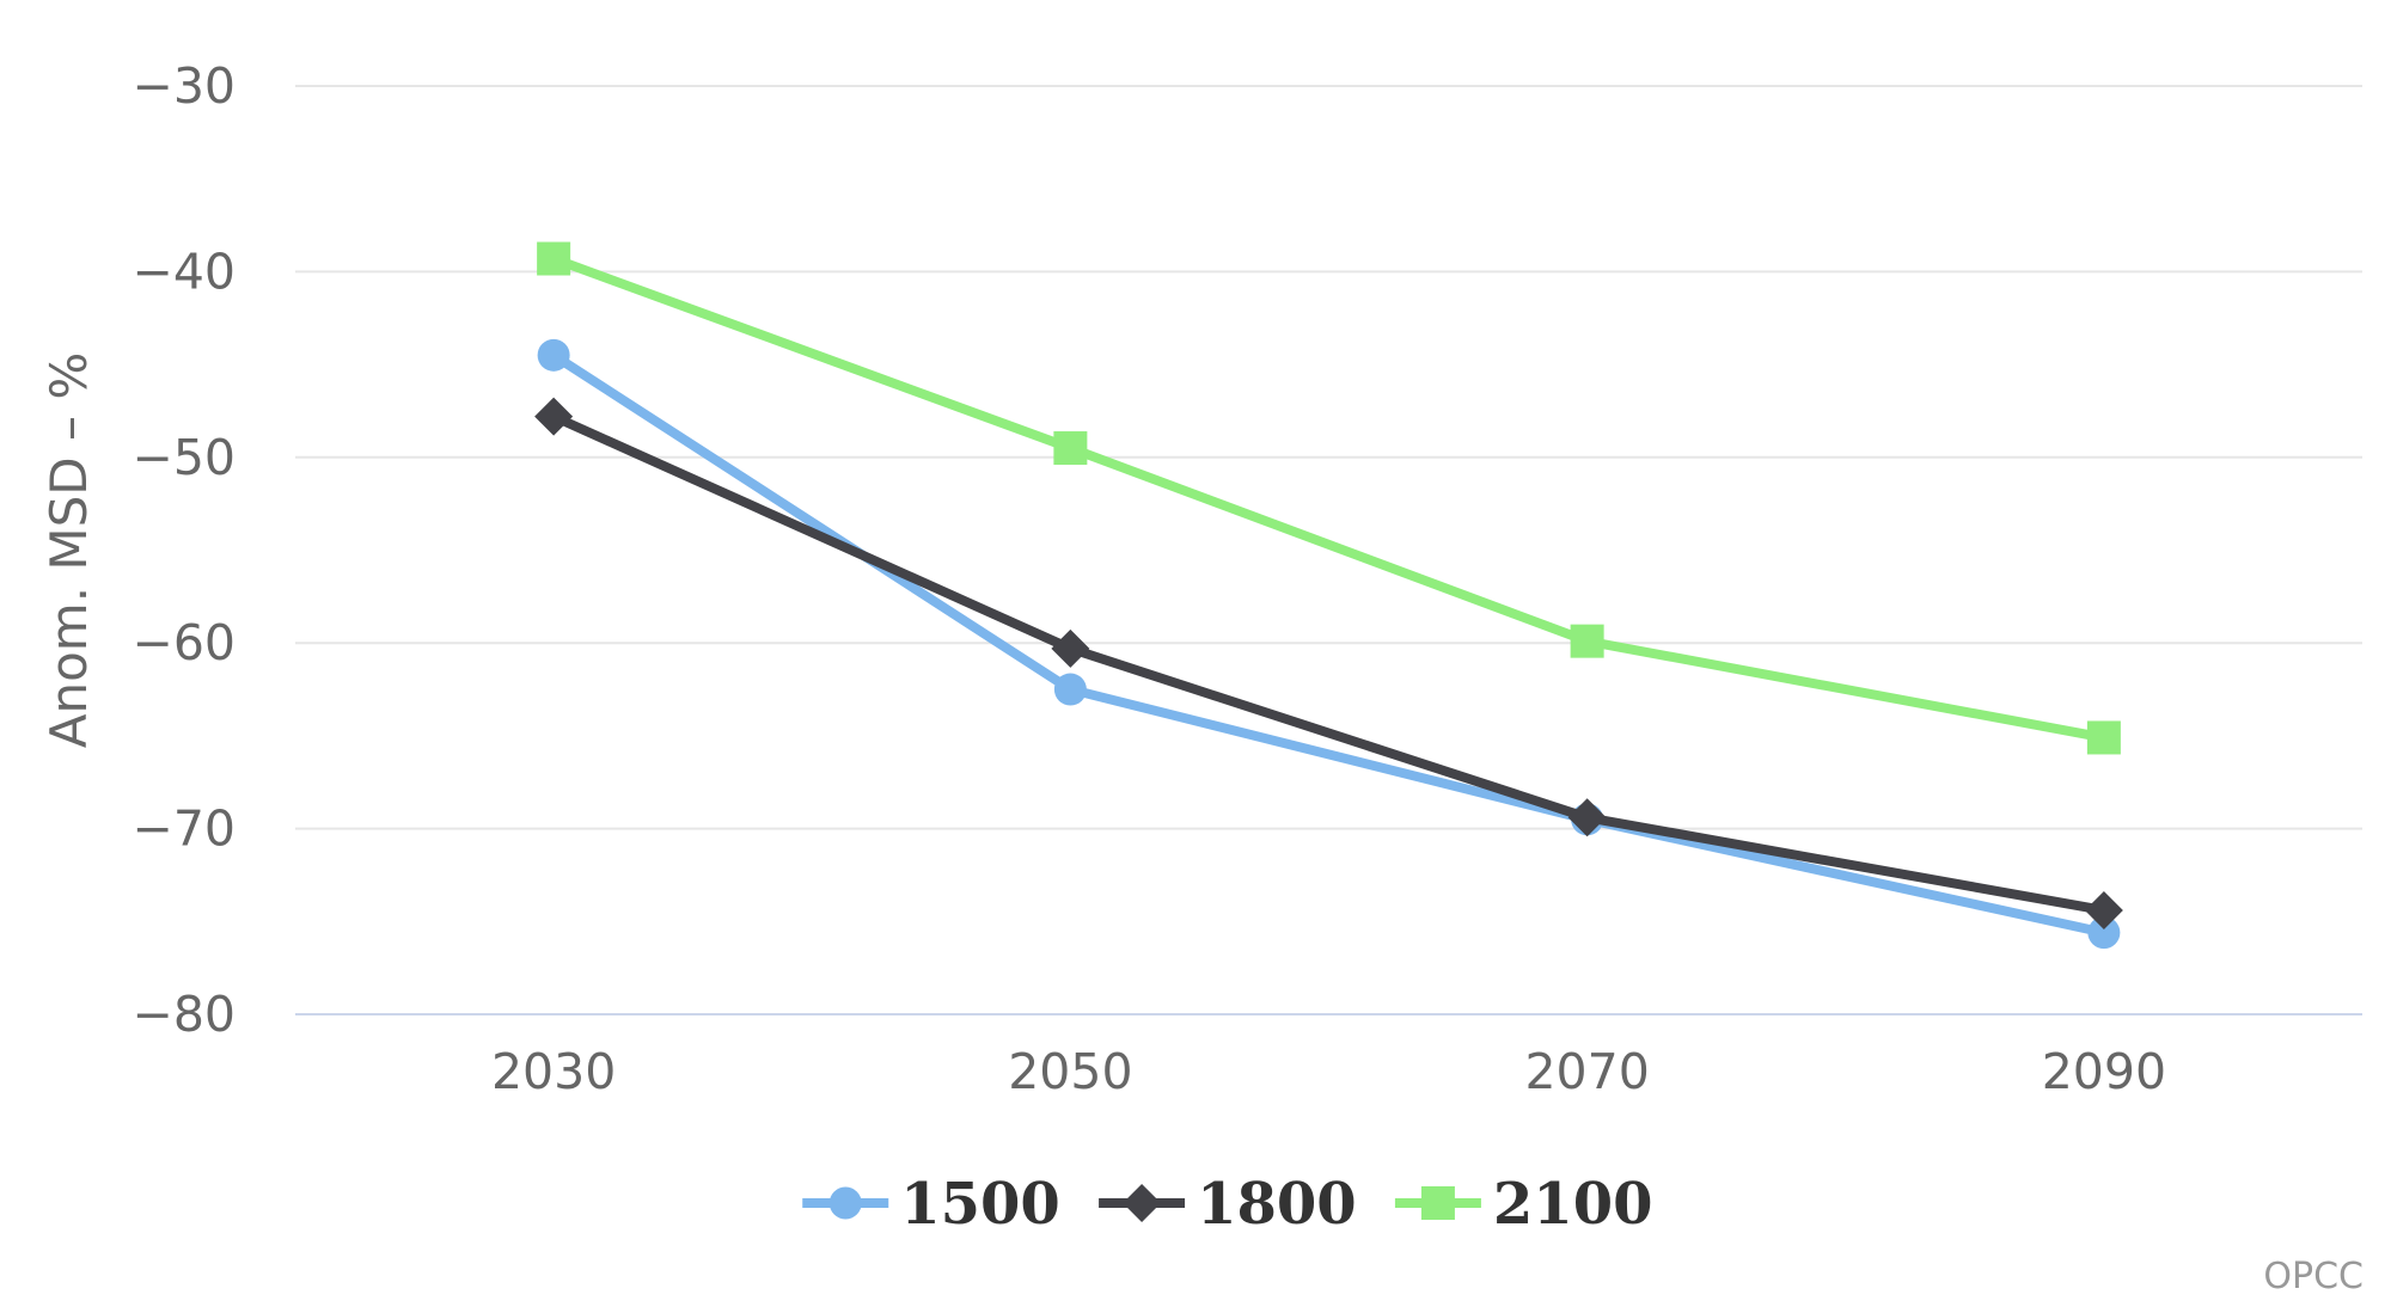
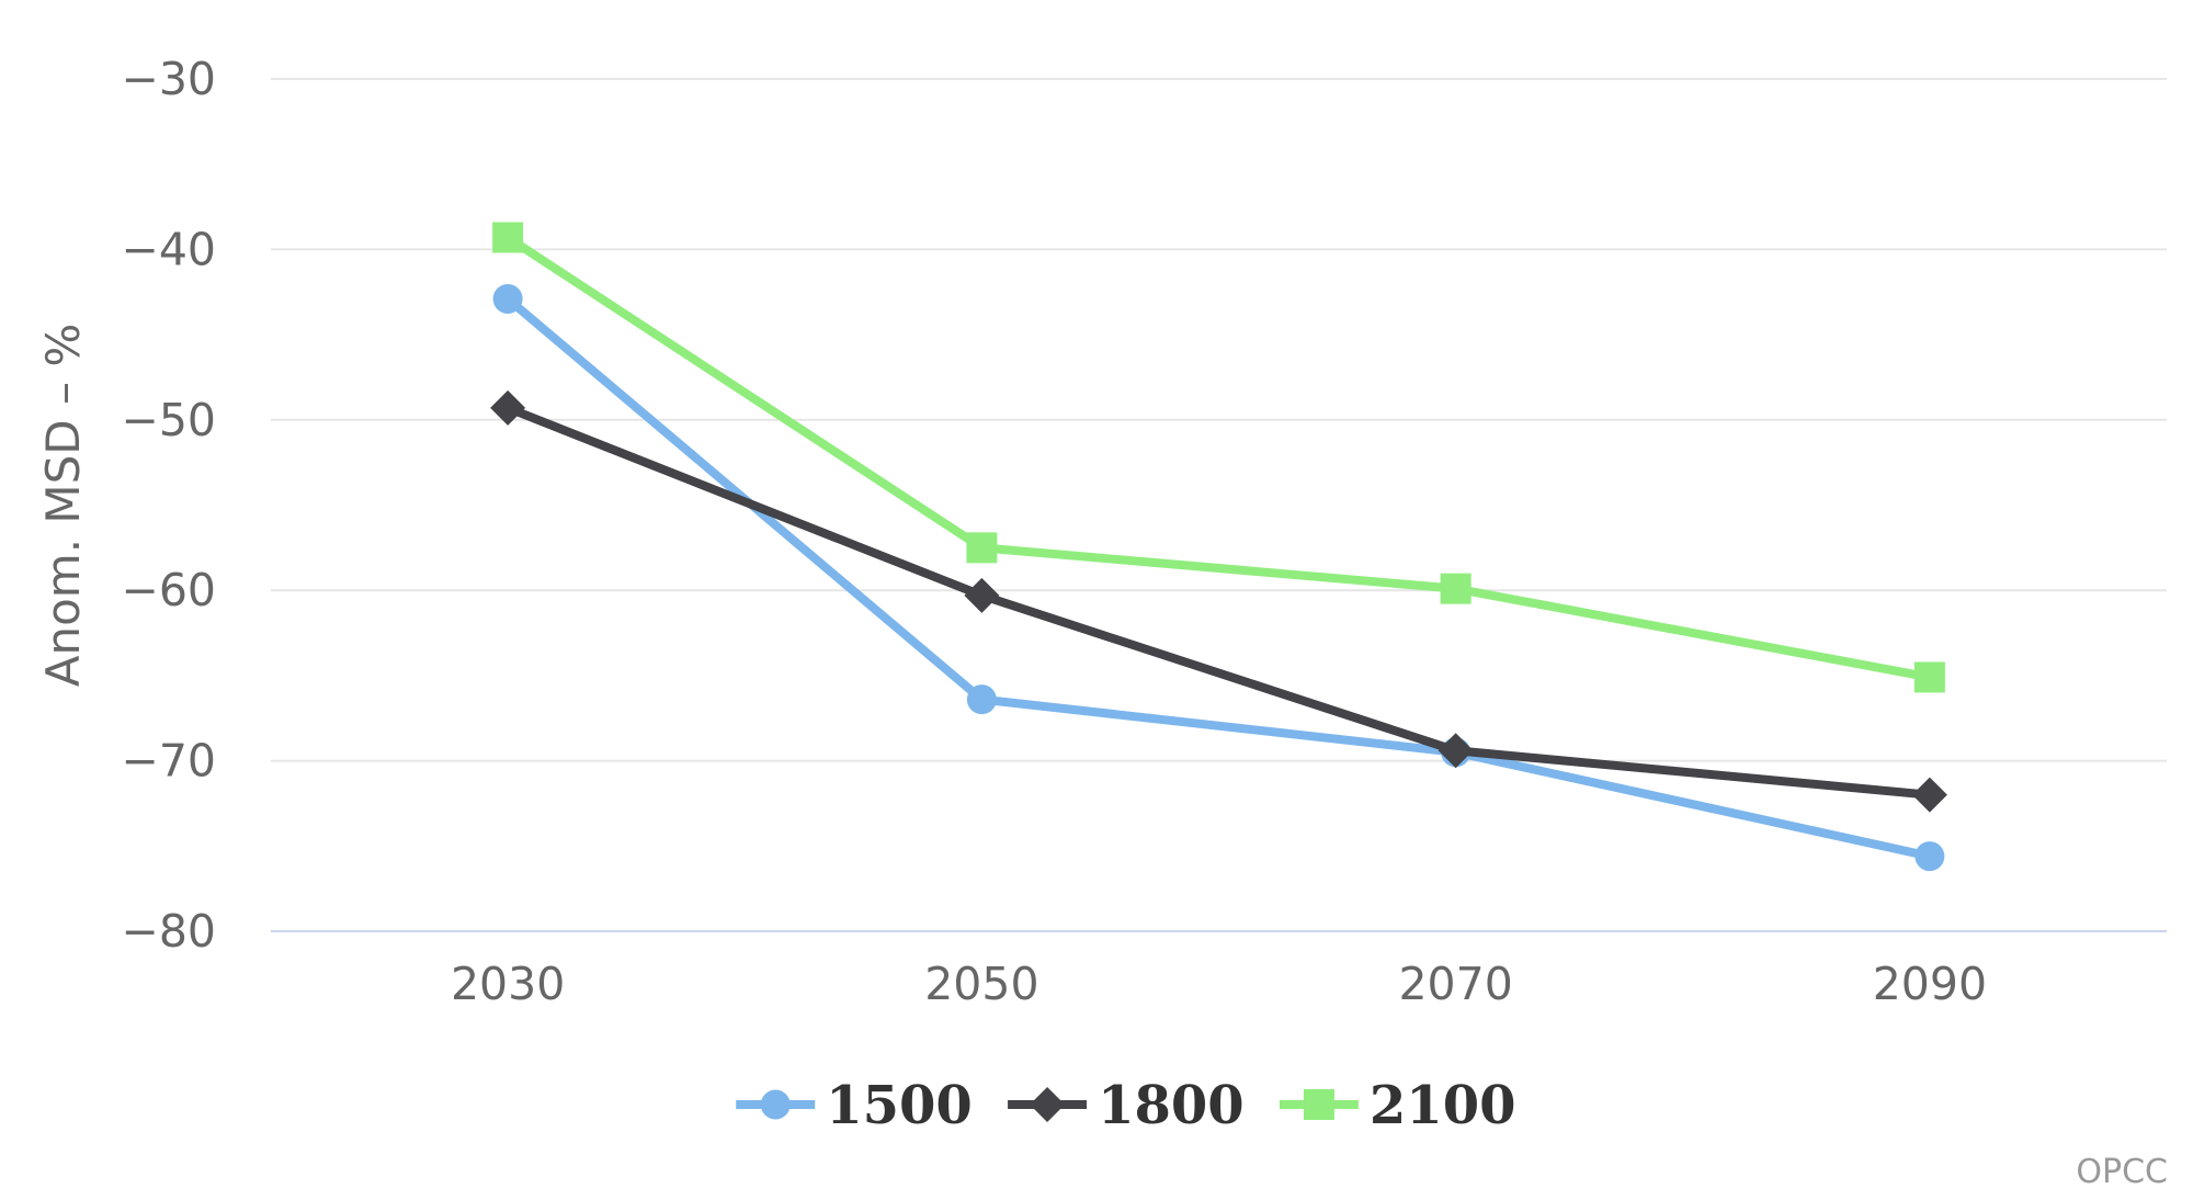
1500/2030: -44.5 -> -42.9
1800/2030: -47.8 -> -49.3
1500/2050: -62.5 -> -66.4
2100/2050: -49.5 -> -57.5
1800/2090: -74.4 -> -72.0
